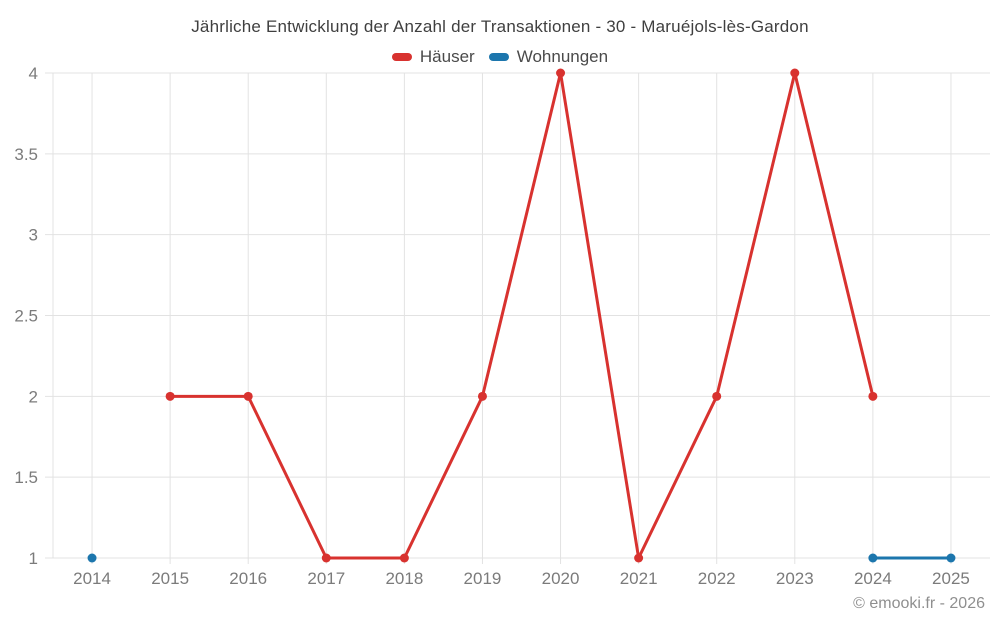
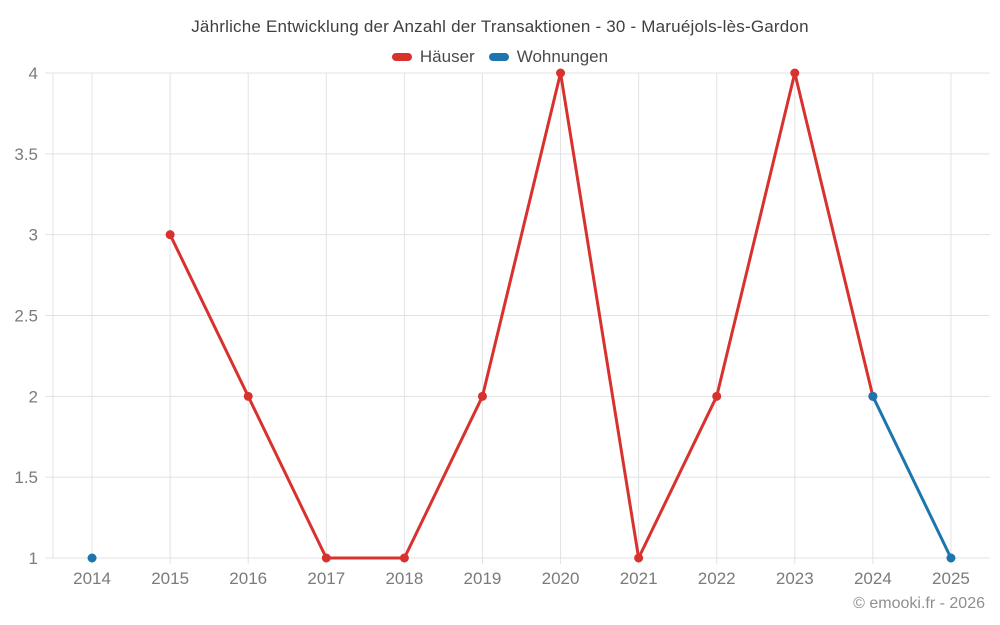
Häuser/2015: 2 -> 3
Wohnungen/2024: 1 -> 2
